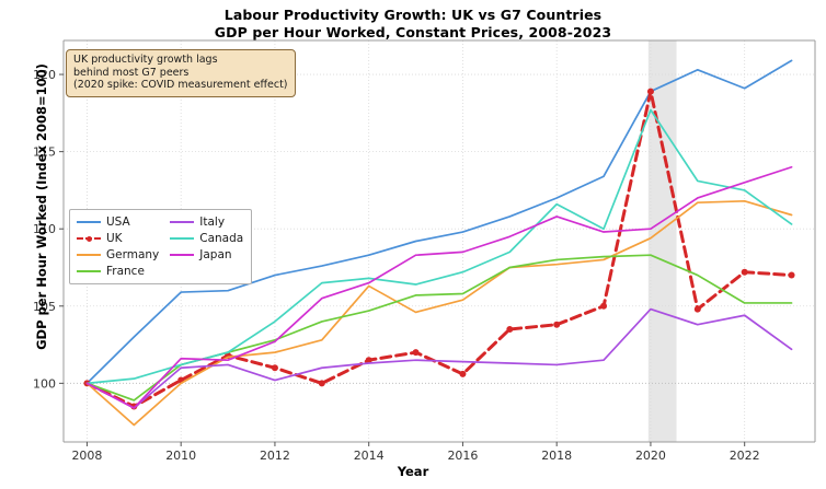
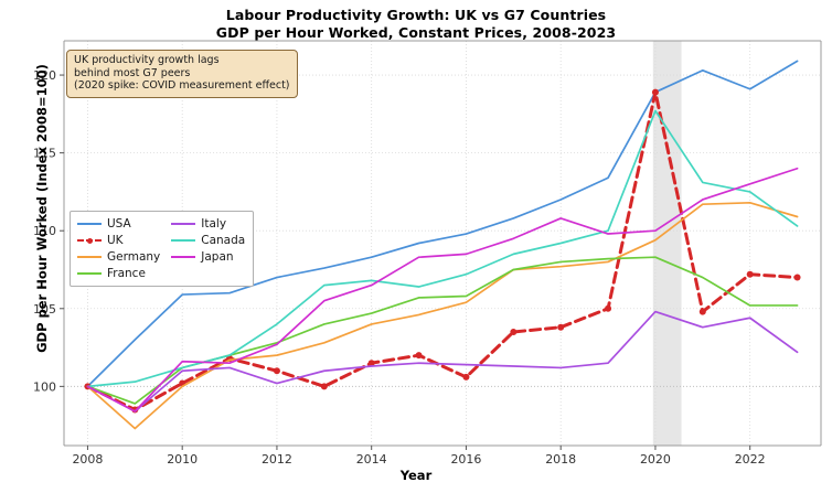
Germany/2014: 106.3 -> 104.0
Canada/2018: 111.6 -> 109.2
